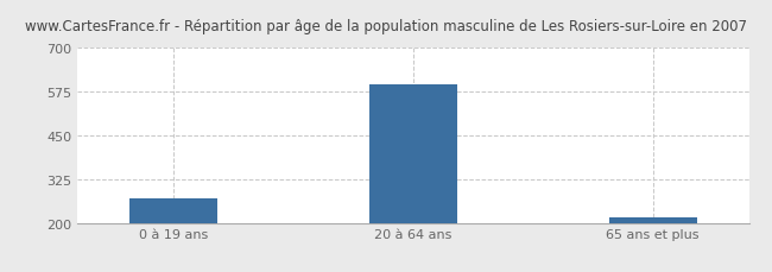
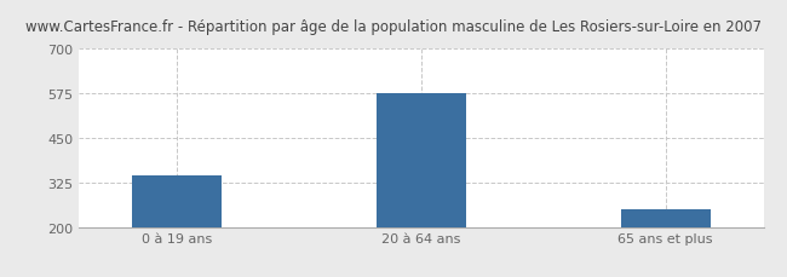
0 à 19 ans: 270 -> 345
20 à 64 ans: 595 -> 575
65 ans et plus: 215 -> 250
